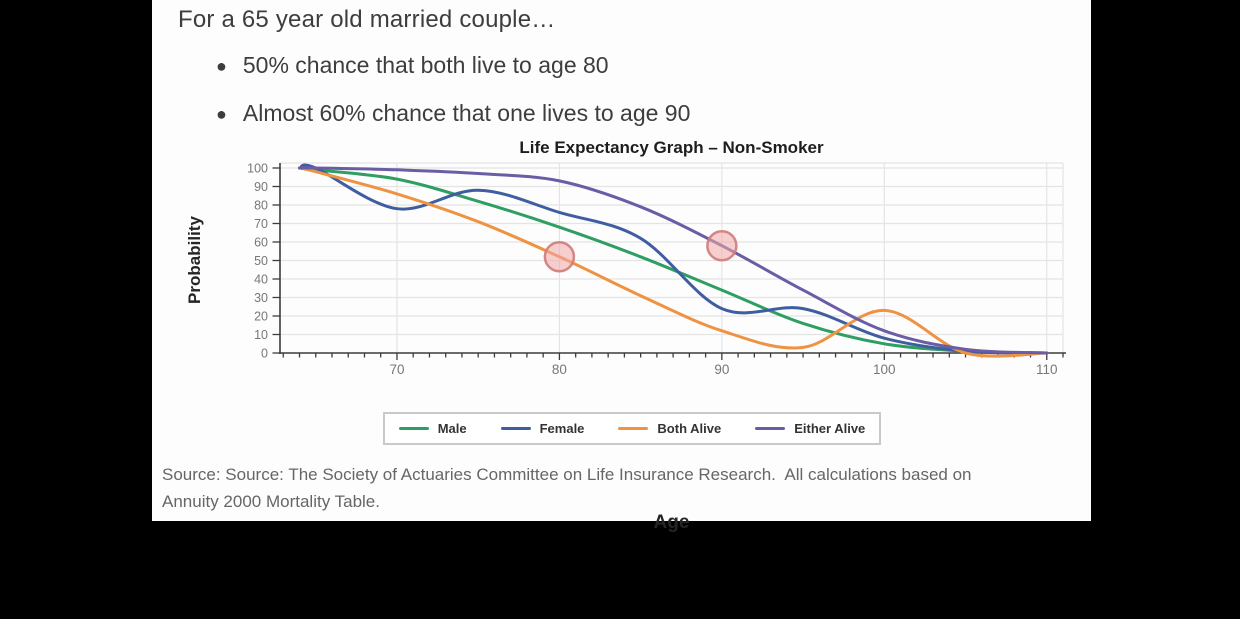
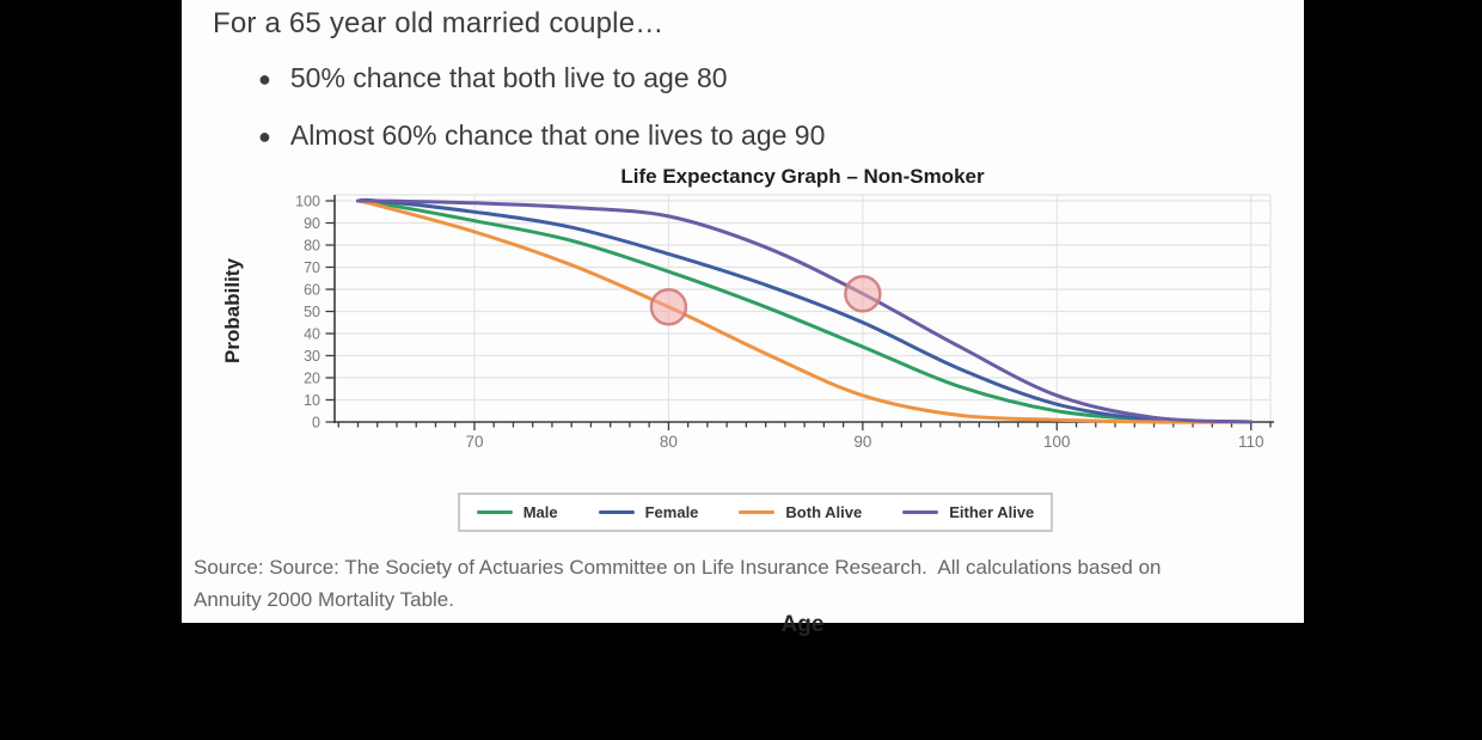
Male/70: 94 -> 91
Female/70: 78 -> 95
Female/90: 24 -> 45
Both Alive/100: 23 -> 1
